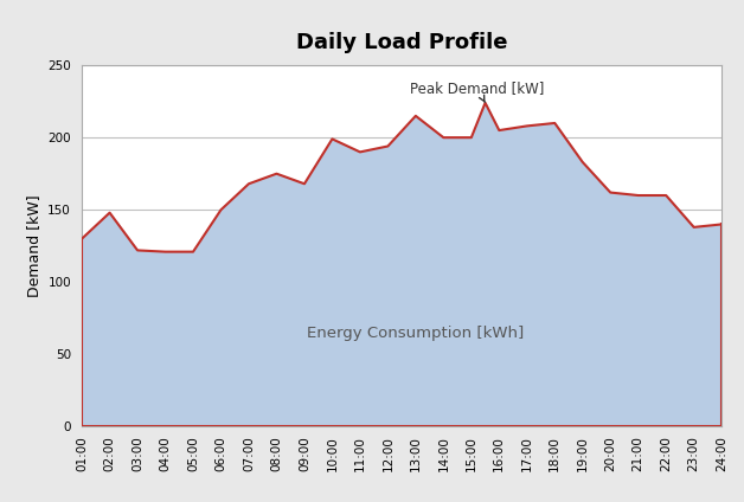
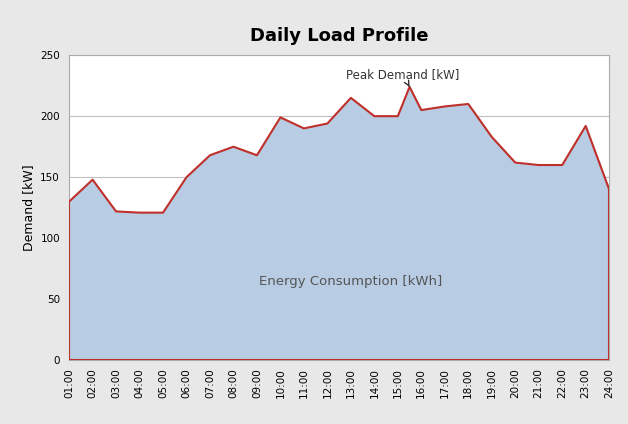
23:00: 138 -> 192
